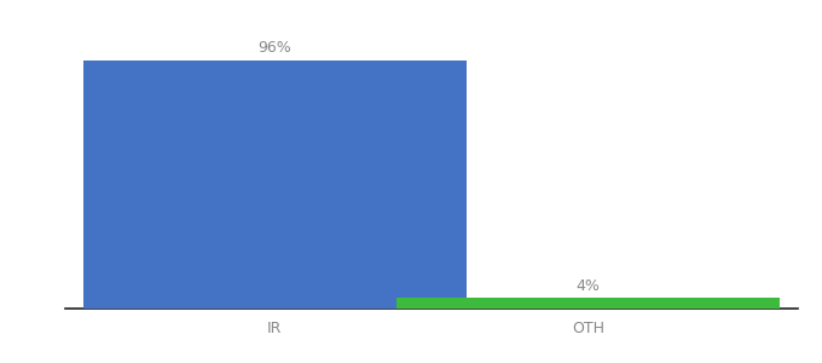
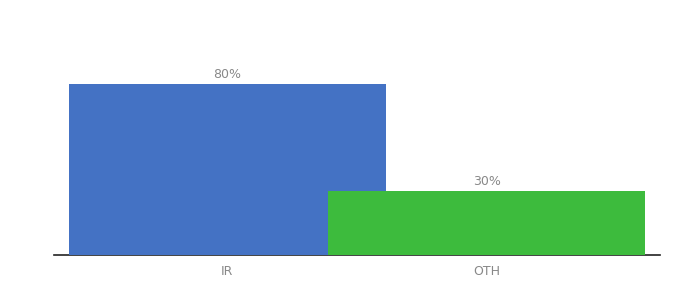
IR: 96% -> 80%
OTH: 4% -> 30%
